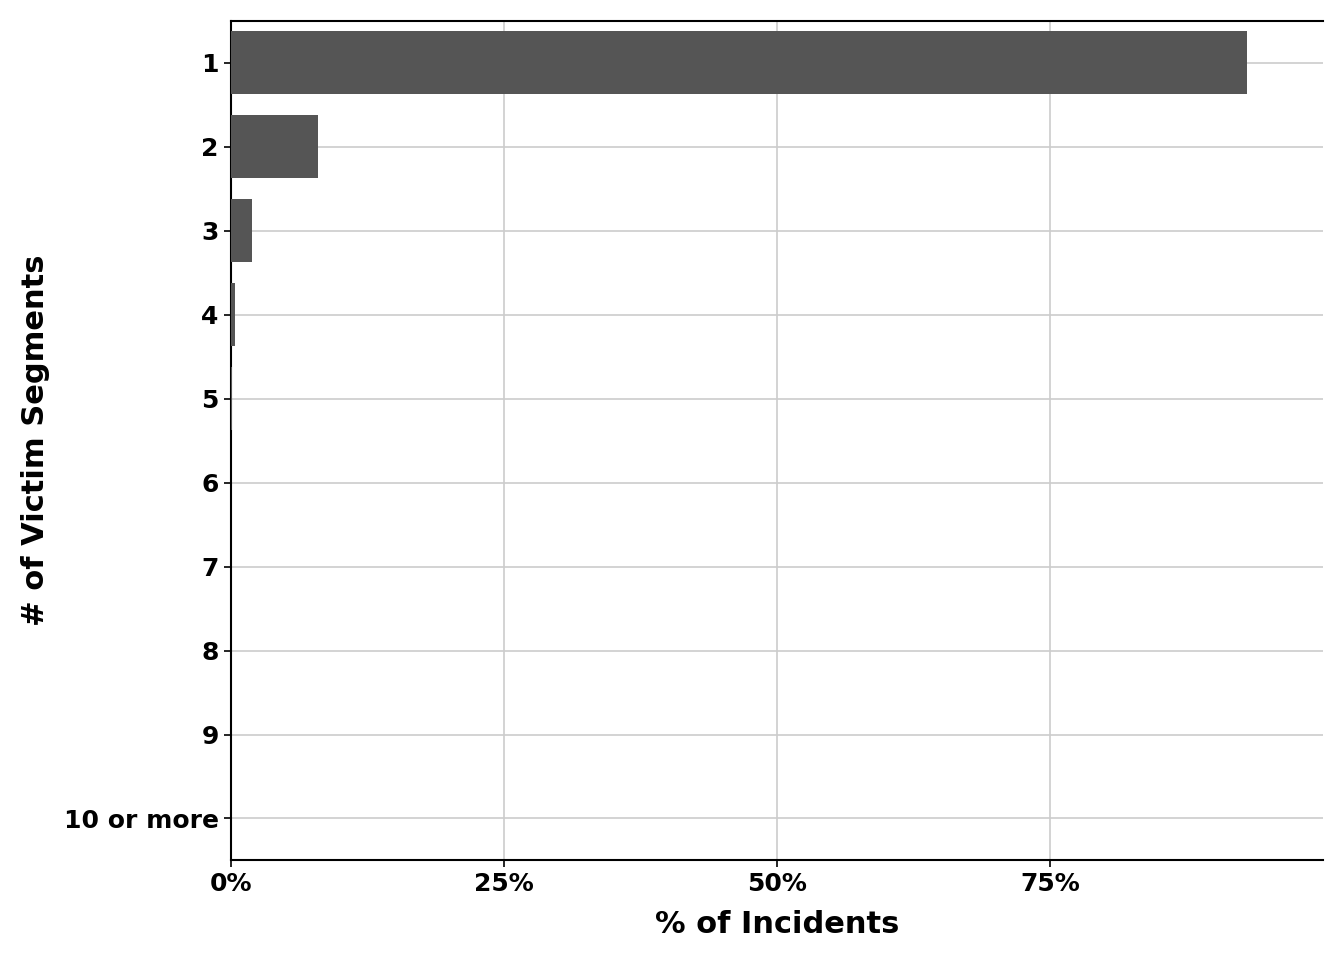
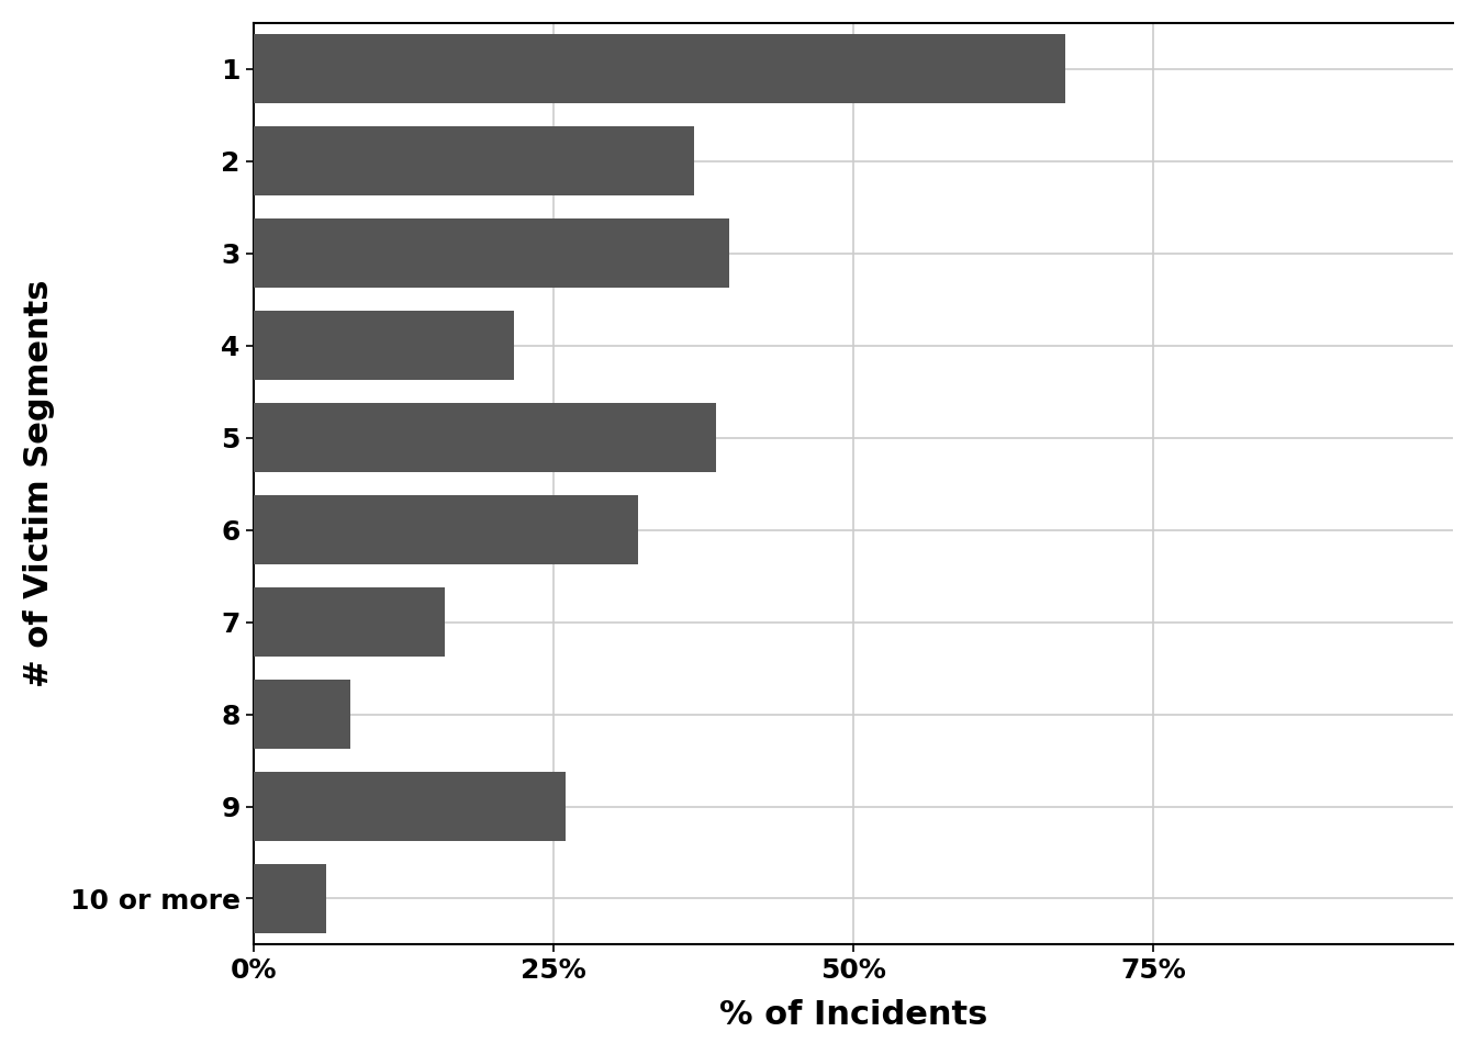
1: 93.0% -> 67.7%
2: 8.0% -> 36.7%
3: 2.0% -> 39.7%
4: 0.4% -> 21.7%
5: 0.1% -> 38.6%
6: 0.1% -> 32.1%
7: 0.0% -> 16.0%
8: 0.0% -> 8.1%
9: 0.0% -> 26.0%
10 or more: 0.0% -> 6.1%
